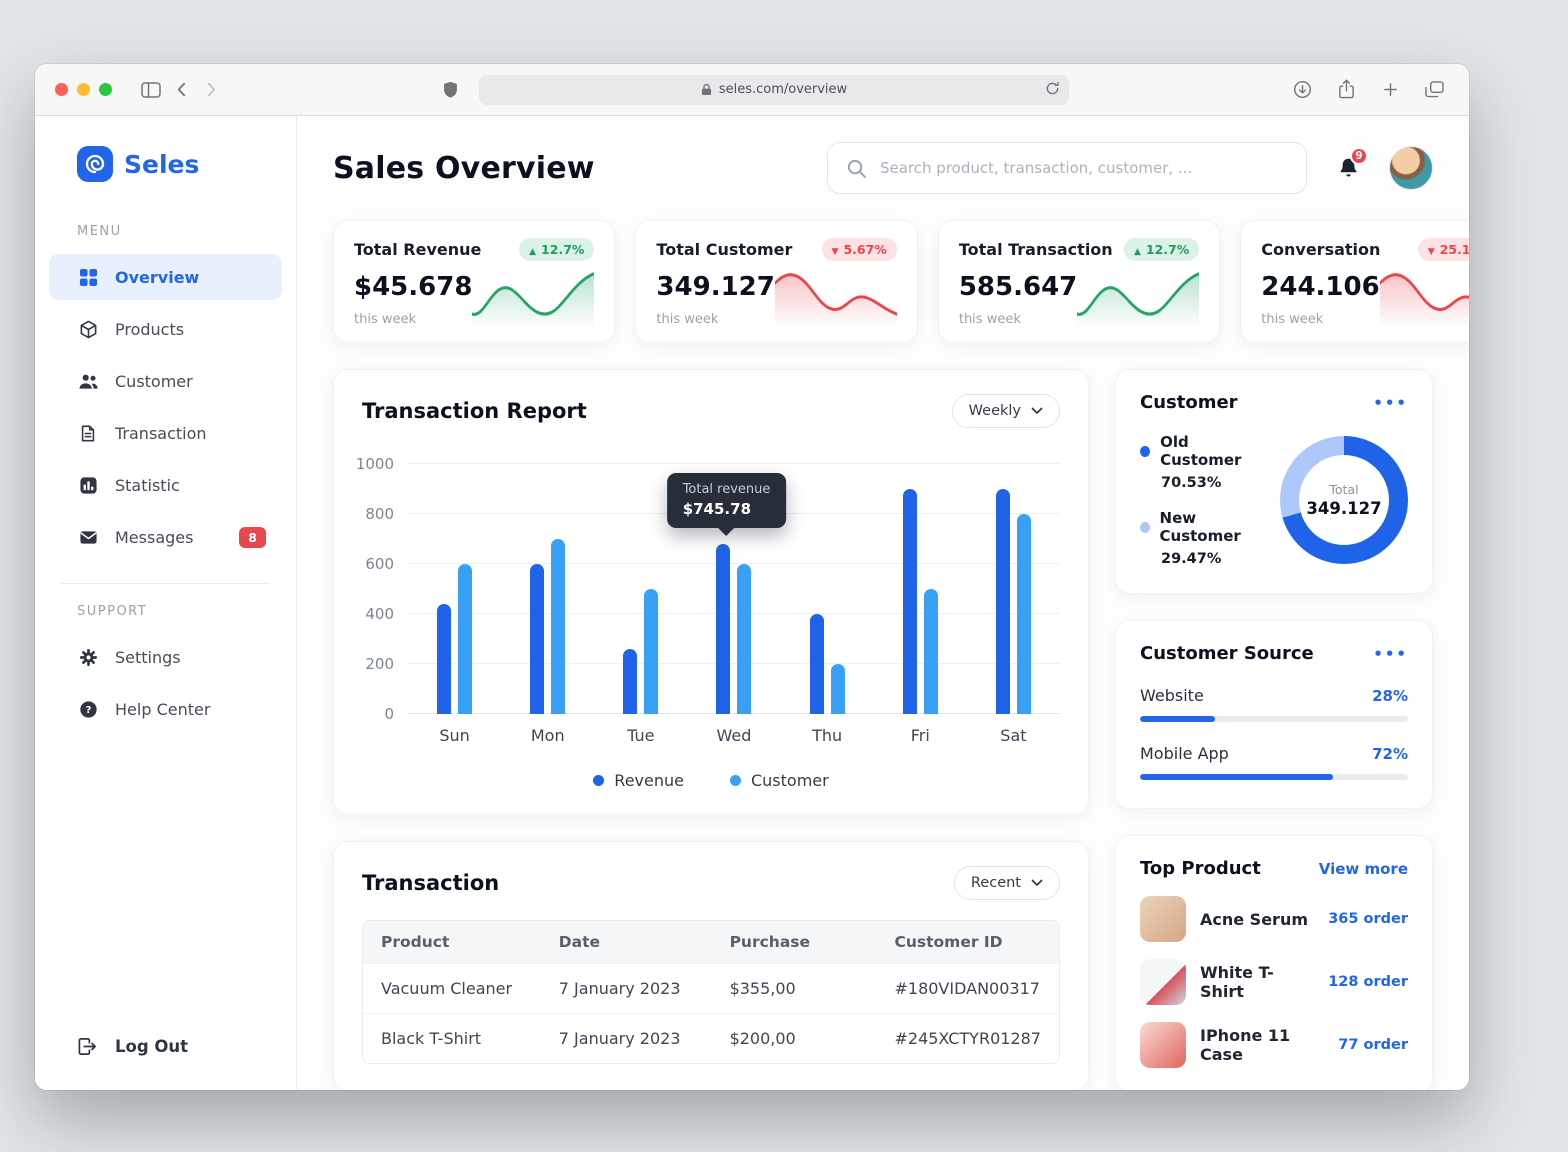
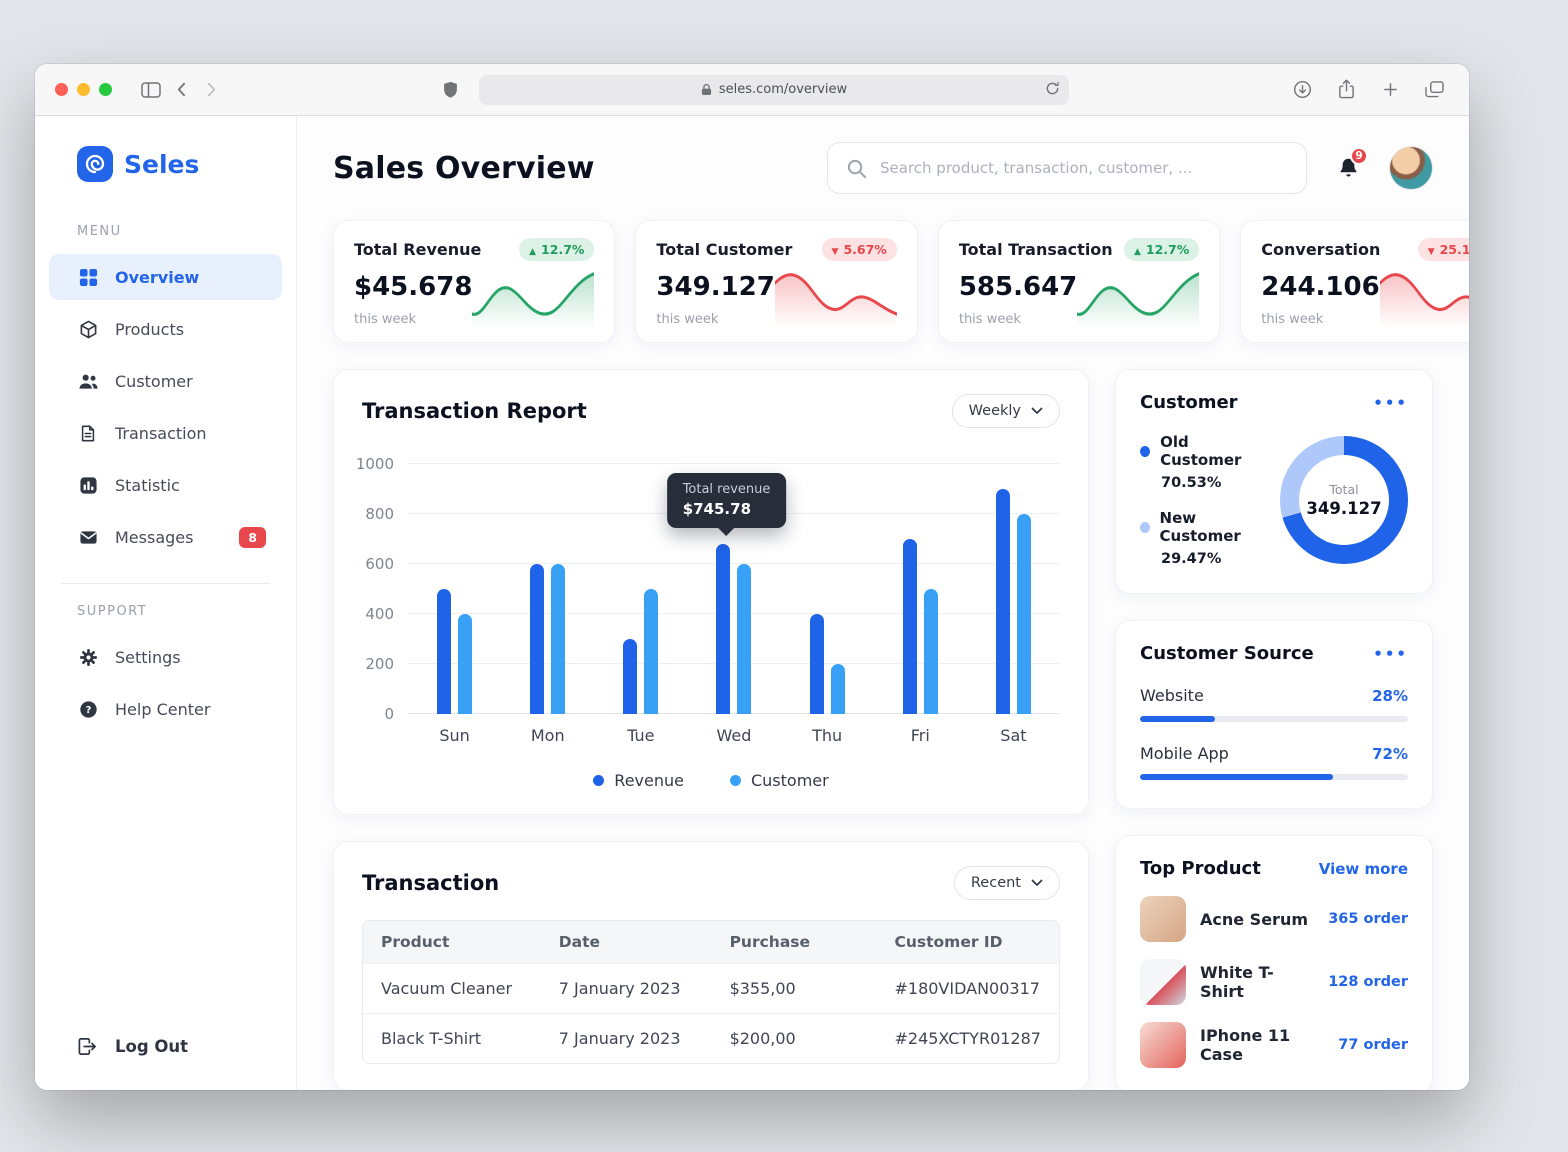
Revenue/Sun: 440 -> 500
Customer/Sun: 600 -> 400
Customer/Mon: 700 -> 600
Revenue/Tue: 260 -> 300
Revenue/Fri: 900 -> 700
